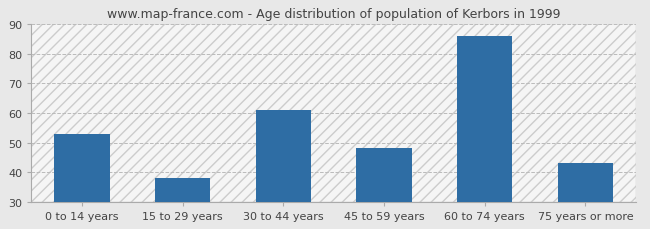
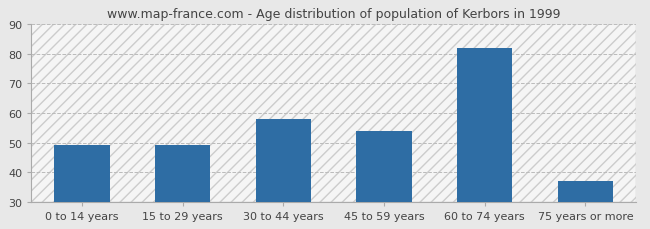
0 to 14 years: 53 -> 49
15 to 29 years: 38 -> 49
30 to 44 years: 61 -> 58
45 to 59 years: 48 -> 54
60 to 74 years: 86 -> 82
75 years or more: 43 -> 37
